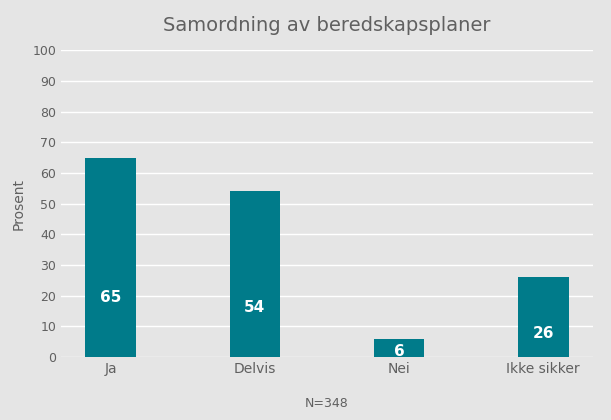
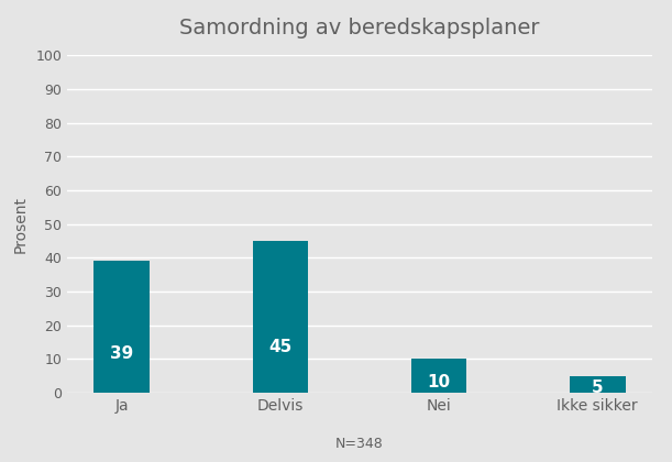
Ja: 65 -> 39
Delvis: 54 -> 45
Nei: 6 -> 10
Ikke sikker: 26 -> 5
